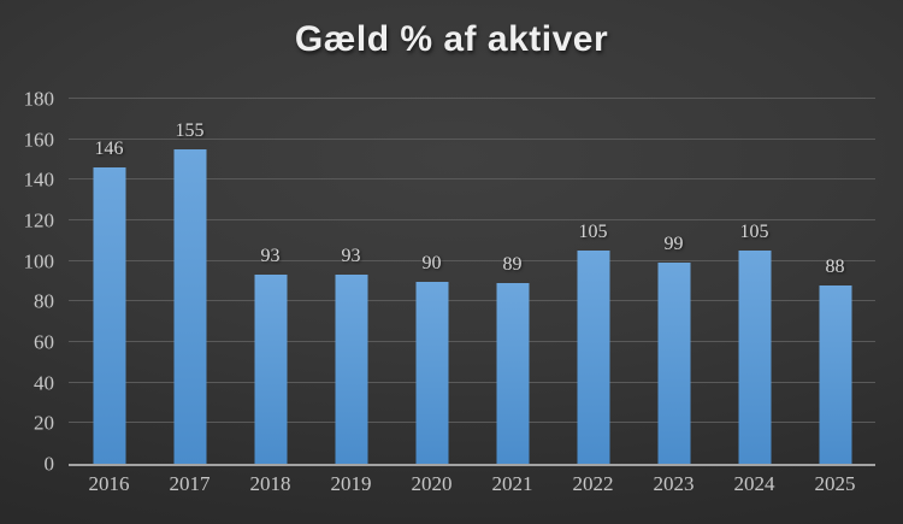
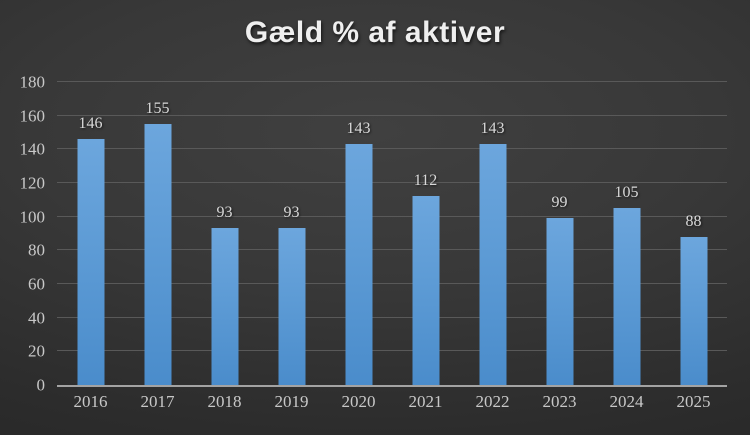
2020: 90 -> 143
2021: 89 -> 112
2022: 105 -> 143
